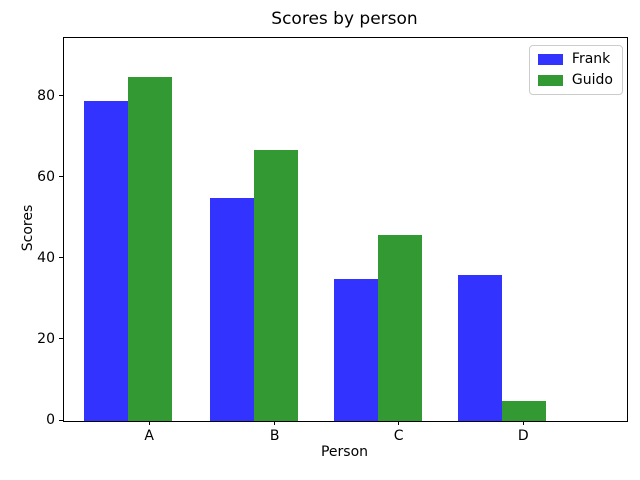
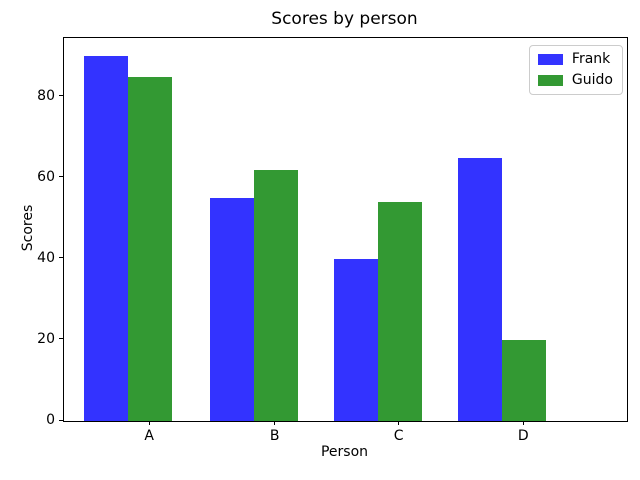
Frank/A: 79 -> 90
Guido/B: 67 -> 62
Frank/C: 35 -> 40
Guido/C: 46 -> 54
Frank/D: 36 -> 65
Guido/D: 5 -> 20
